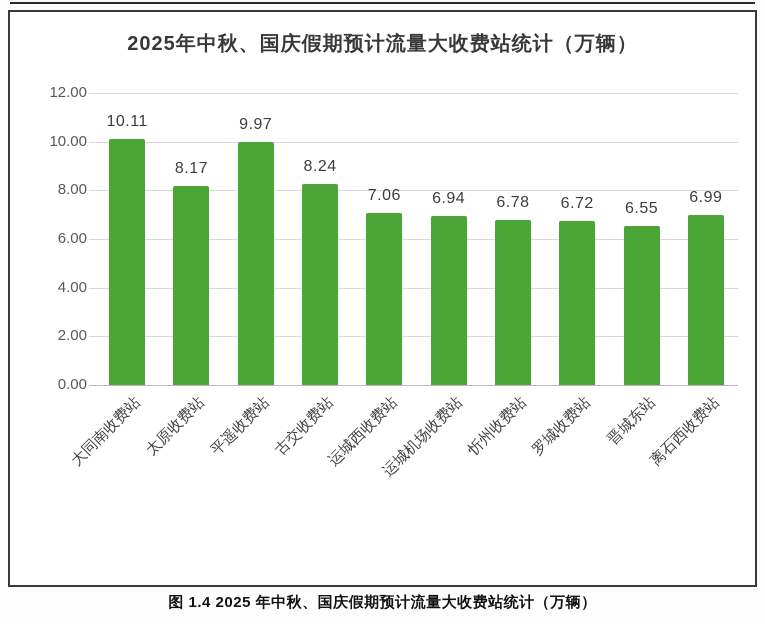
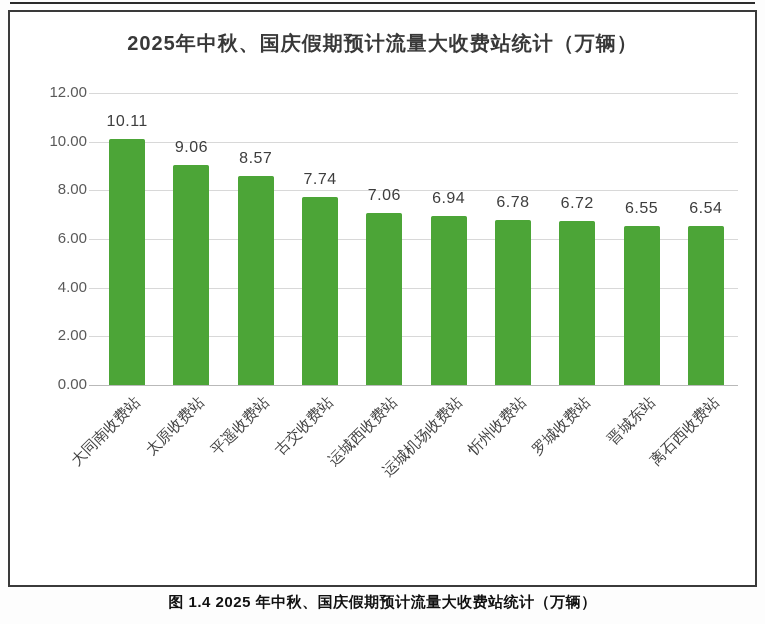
太原收费站: 8.17 -> 9.06
平遥收费站: 9.97 -> 8.57
古交收费站: 8.24 -> 7.74
离石西收费站: 6.99 -> 6.54
